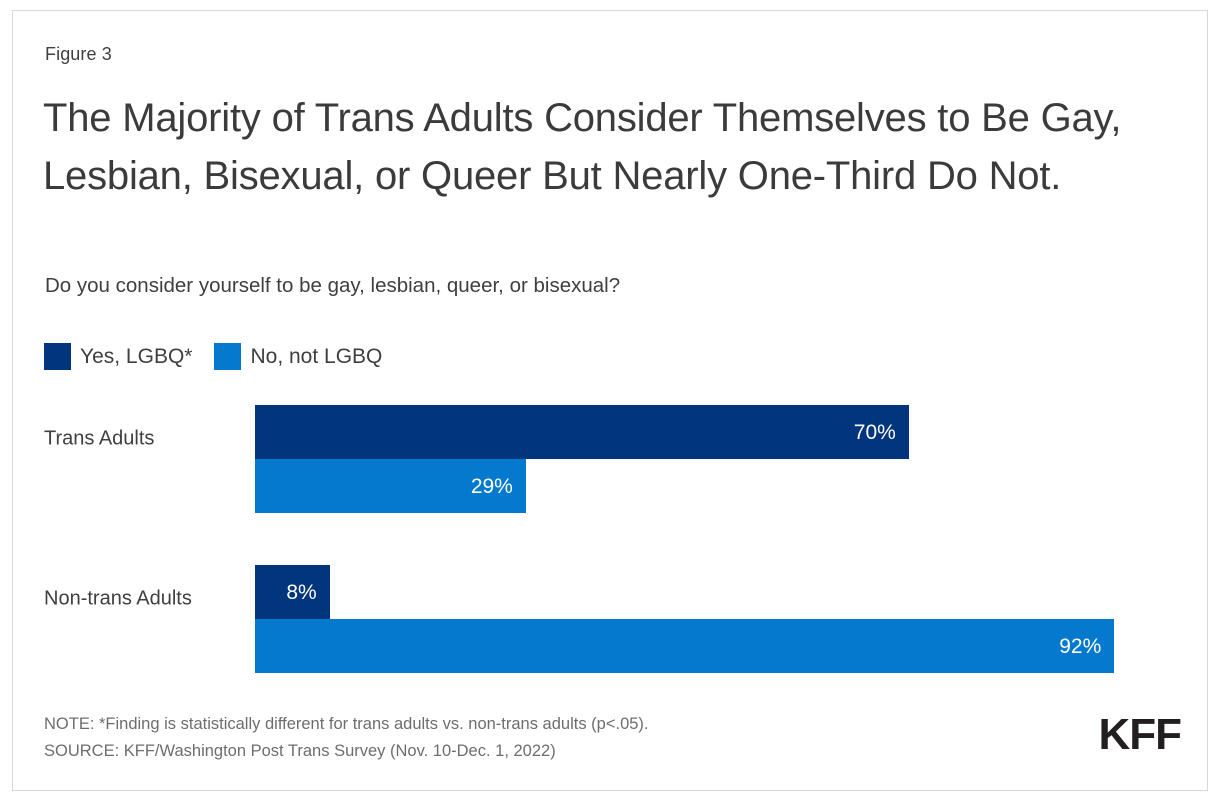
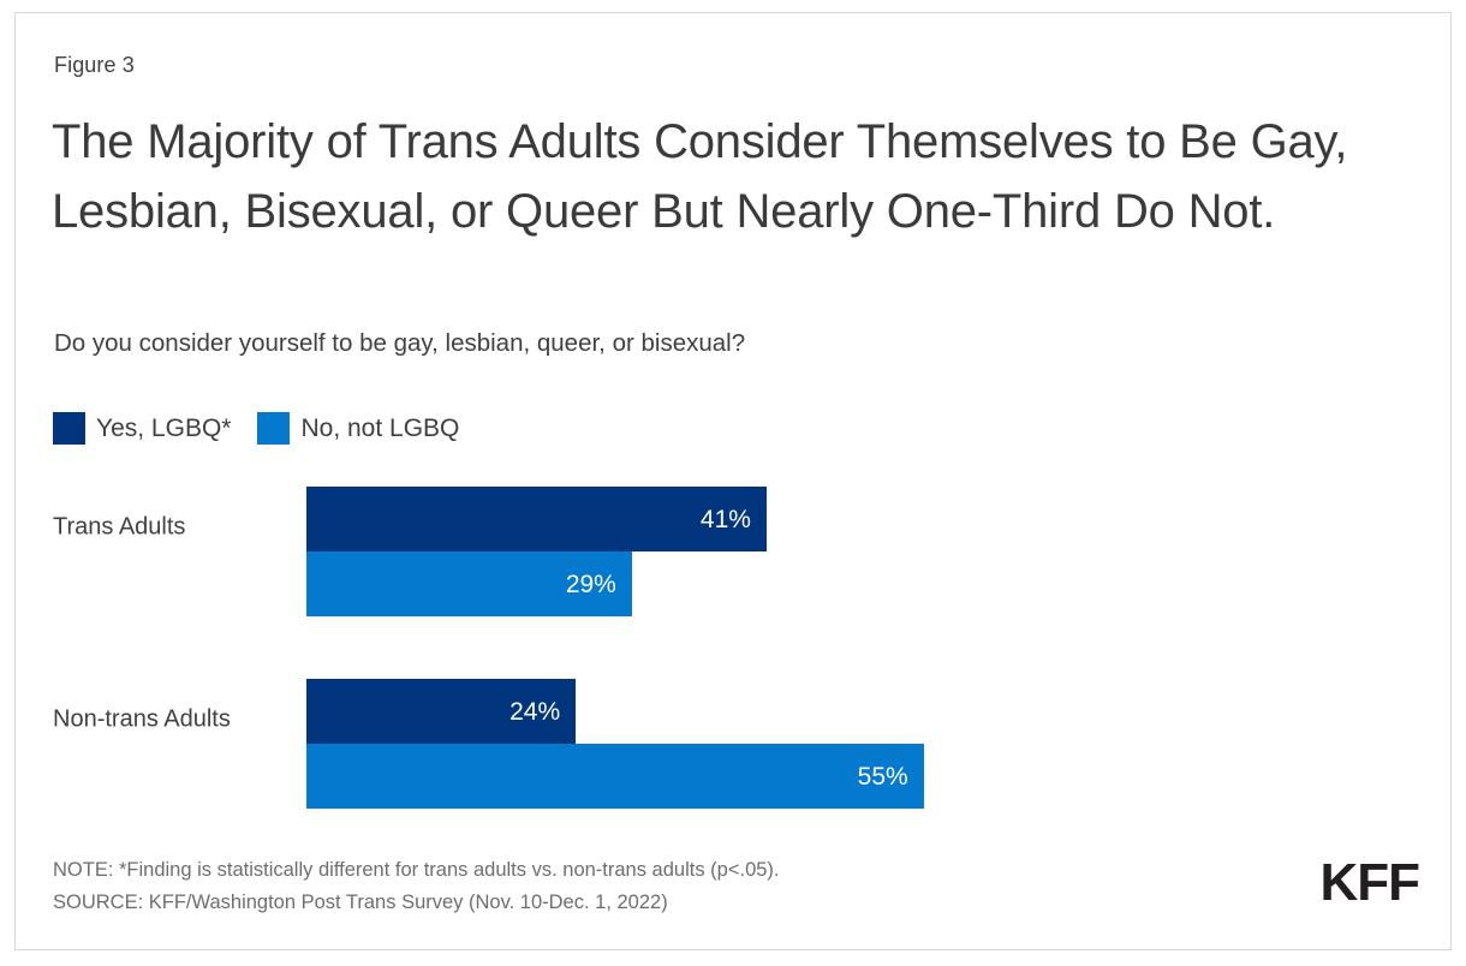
Yes, LGBQ*/Trans Adults: 70% -> 41%
Yes, LGBQ*/Non-trans Adults: 8% -> 24%
No, not LGBQ/Non-trans Adults: 92% -> 55%
